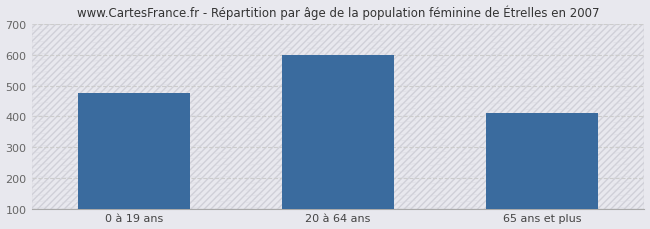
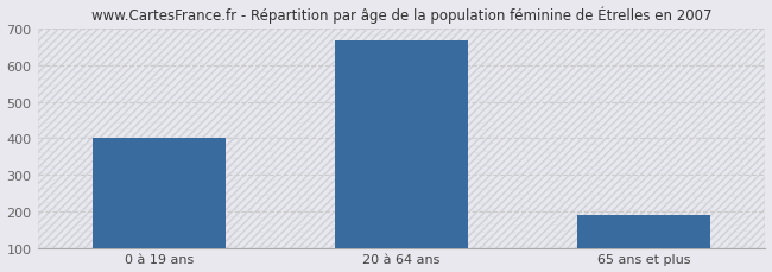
0 à 19 ans: 475 -> 400
20 à 64 ans: 600 -> 670
65 ans et plus: 410 -> 191
